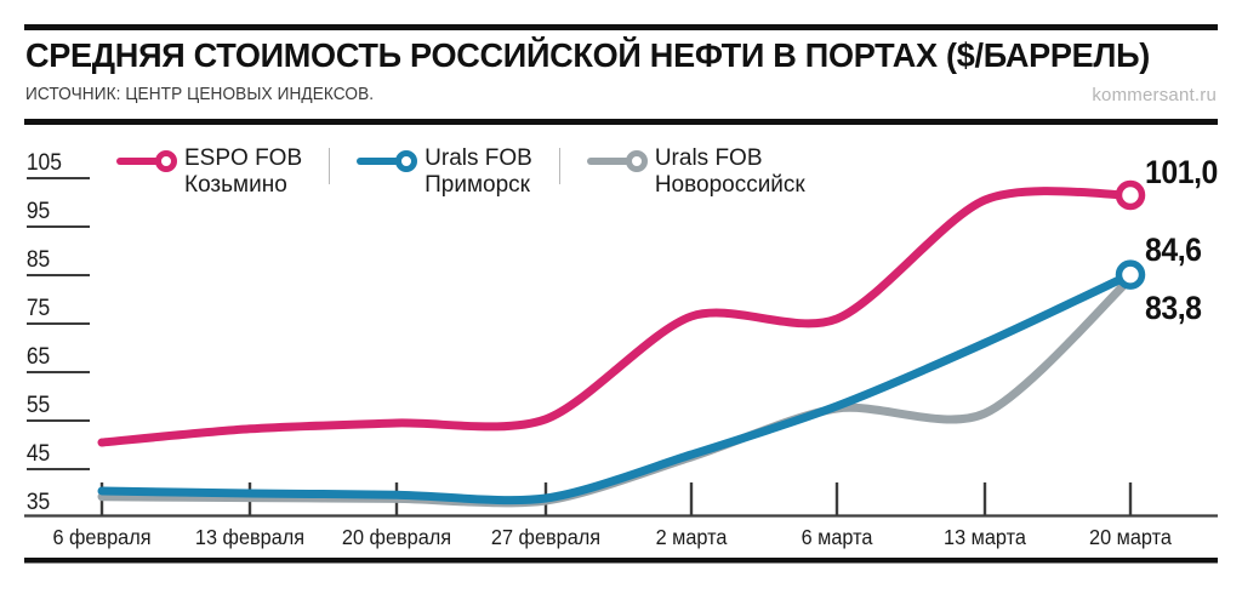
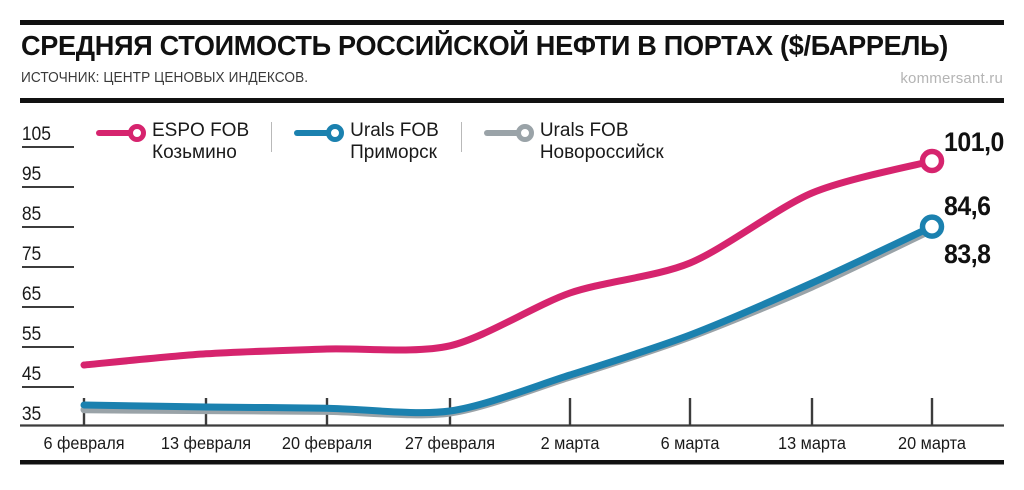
ESPO FOB Козьмино/2 марта: 76 -> 68
ESPO FOB Козьмино/13 марта: 100 -> 93
Urals FOB Новороссийск/13 марта: 56 -> 70
